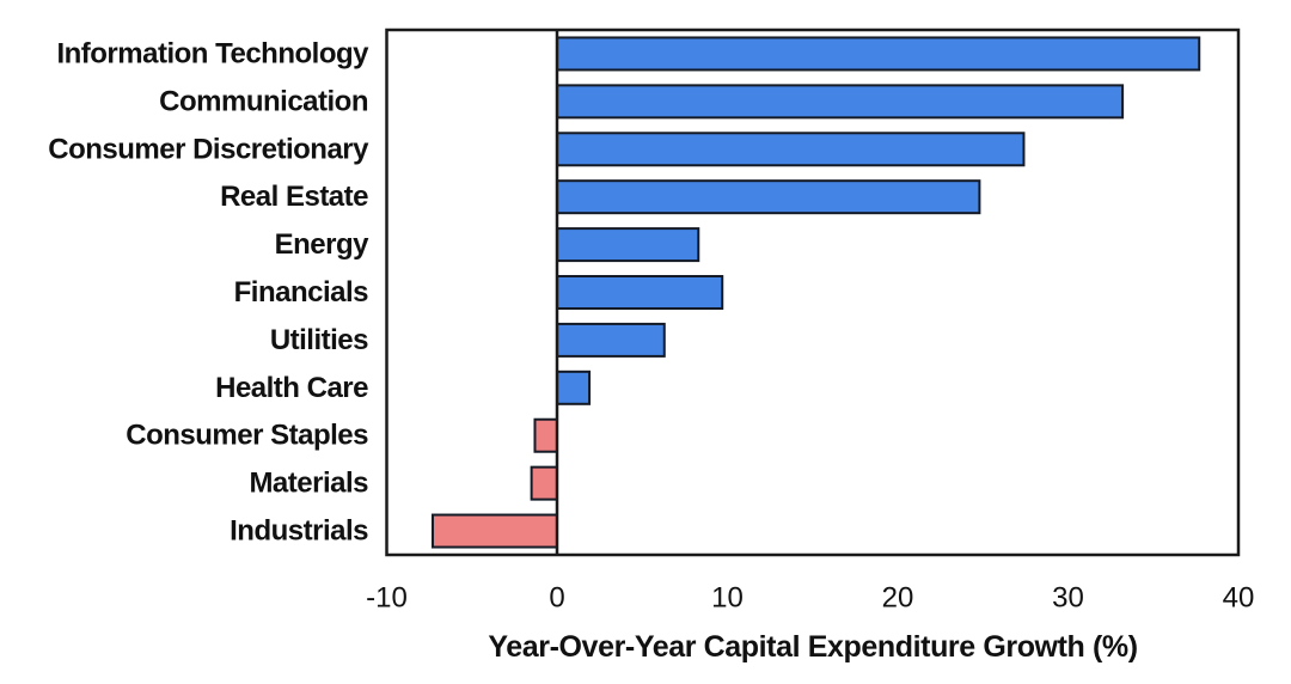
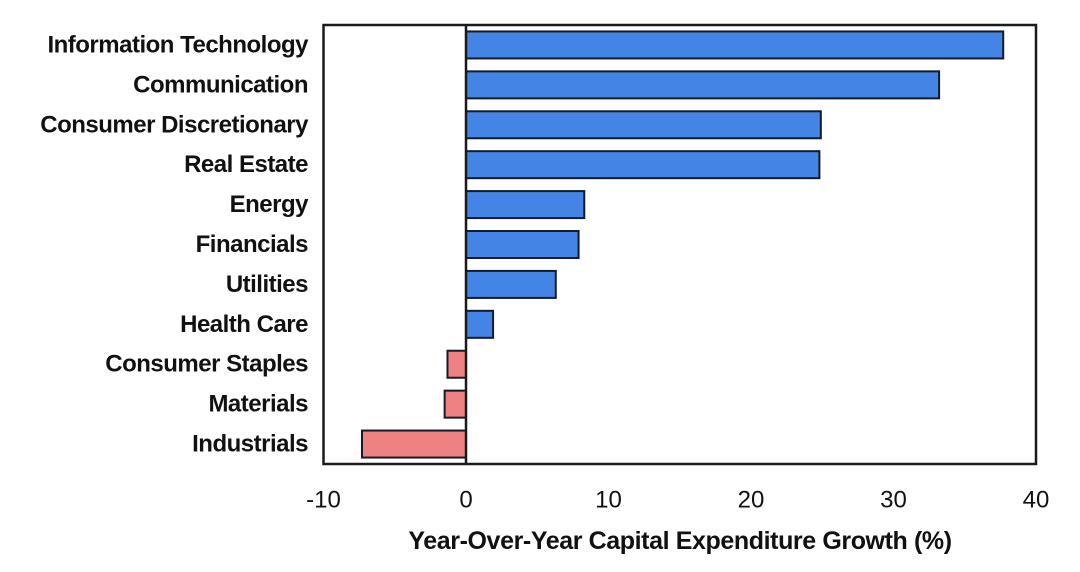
Consumer Discretionary: 27.4 -> 24.9
Financials: 9.7 -> 7.9
